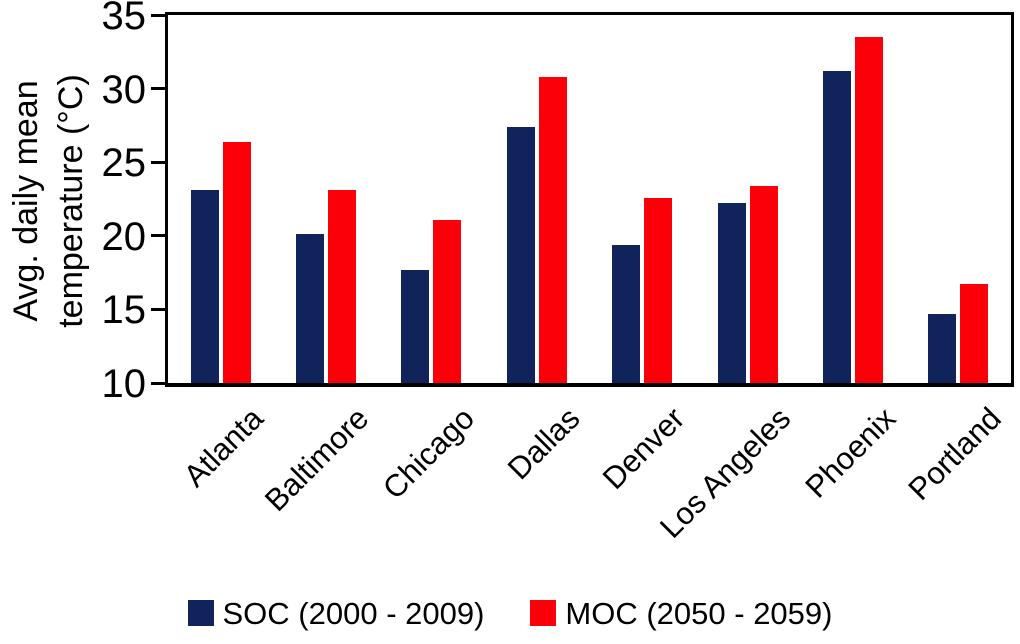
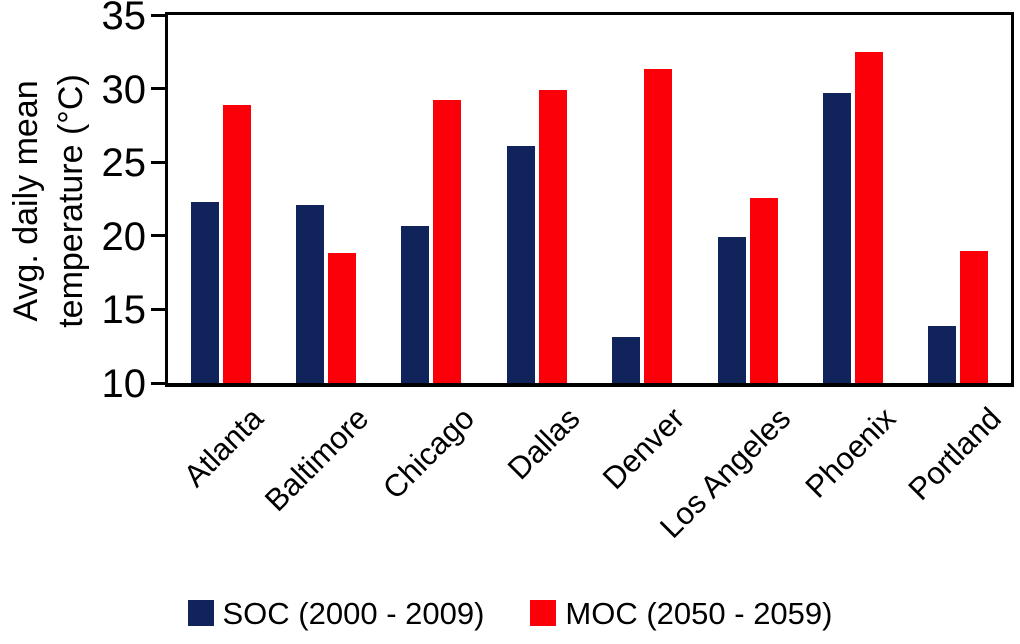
SOC (2000 - 2009)/Atlanta: 23.1 -> 22.3
MOC (2050 - 2059)/Atlanta: 26.4 -> 28.9
SOC (2000 - 2009)/Baltimore: 20.1 -> 22.1
MOC (2050 - 2059)/Baltimore: 23.1 -> 18.8
SOC (2000 - 2009)/Chicago: 17.7 -> 20.7
MOC (2050 - 2059)/Chicago: 21.1 -> 29.2
SOC (2000 - 2009)/Dallas: 27.4 -> 26.1
MOC (2050 - 2059)/Dallas: 30.8 -> 29.9
SOC (2000 - 2009)/Denver: 19.4 -> 13.1
MOC (2050 - 2059)/Denver: 22.6 -> 31.3
SOC (2000 - 2009)/Los Angeles: 22.2 -> 19.9
MOC (2050 - 2059)/Los Angeles: 23.4 -> 22.6
SOC (2000 - 2009)/Phoenix: 31.2 -> 29.7
MOC (2050 - 2059)/Phoenix: 33.5 -> 32.5
SOC (2000 - 2009)/Portland: 14.7 -> 13.9
MOC (2050 - 2059)/Portland: 16.7 -> 19.0
